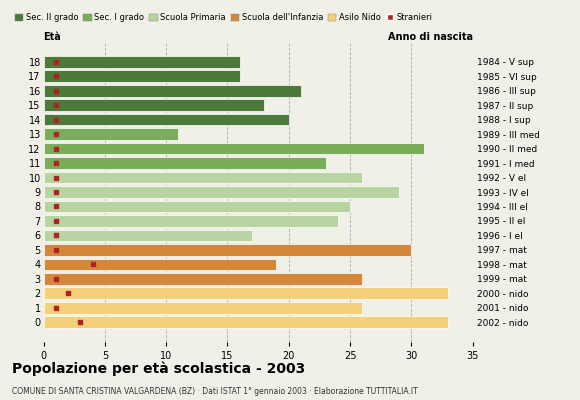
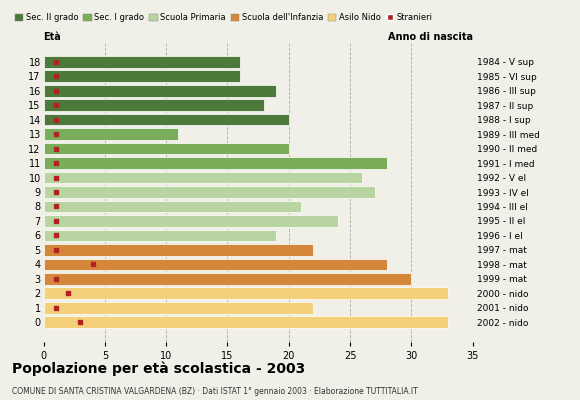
16: 21 -> 19
12: 31 -> 20
11: 23 -> 28
9: 29 -> 27
8: 25 -> 21
6: 17 -> 19
5: 30 -> 22
4: 19 -> 28
3: 26 -> 30
1: 26 -> 22
